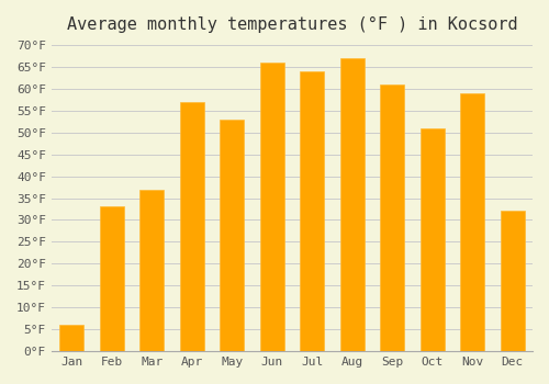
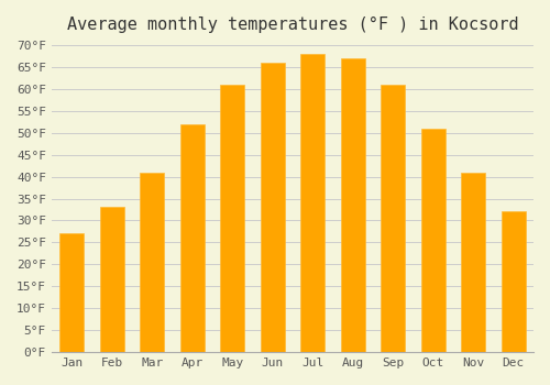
Jan: 6°F -> 27°F
Mar: 37°F -> 41°F
Apr: 57°F -> 52°F
May: 53°F -> 61°F
Jul: 64°F -> 68°F
Nov: 59°F -> 41°F
